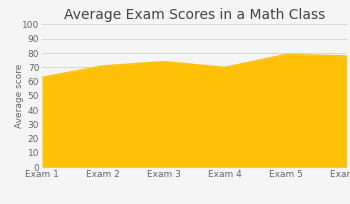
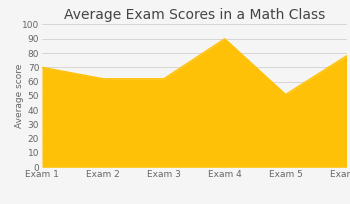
Exam 1: 63 -> 70
Exam 2: 71 -> 62
Exam 3: 74 -> 62
Exam 4: 70 -> 90
Exam 5: 79 -> 51
